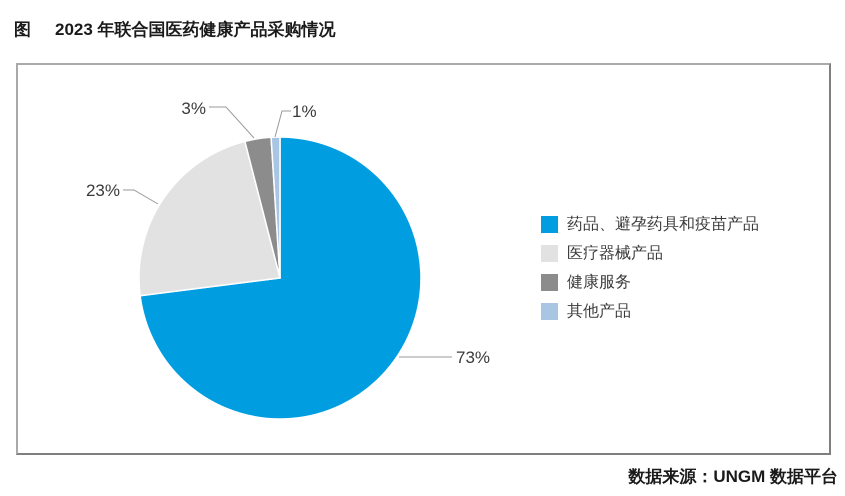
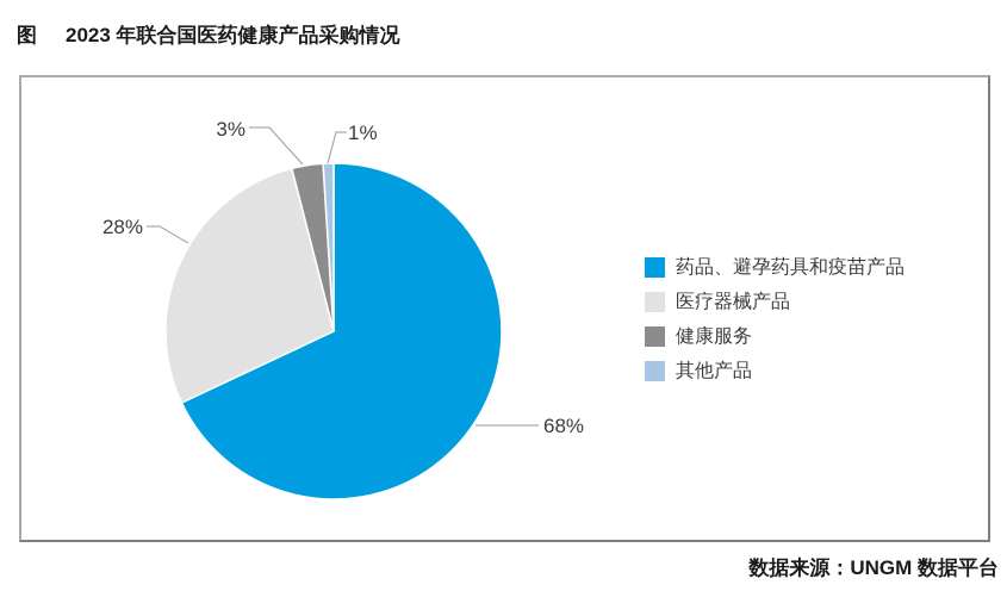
药品、避孕药具和疫苗产品: 73% -> 68%
医疗器械产品: 23% -> 28%
